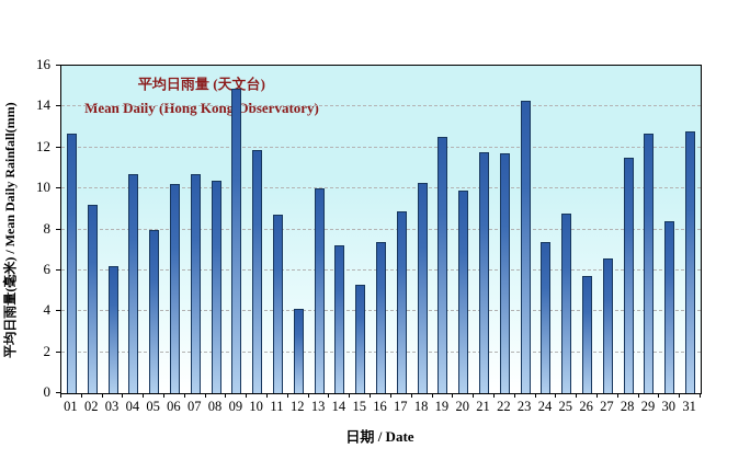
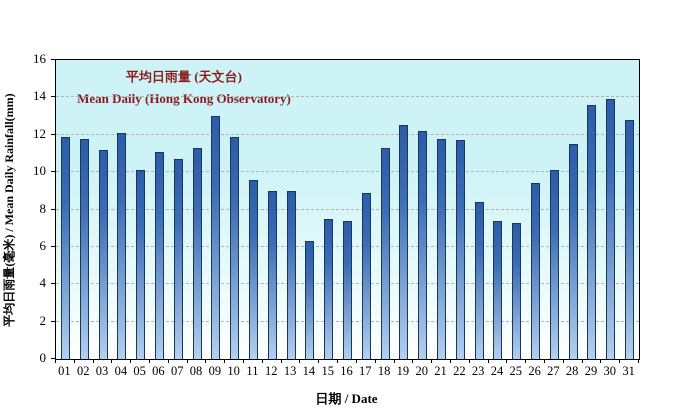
01: 12.7 -> 11.9
02: 9.2 -> 11.8
03: 6.2 -> 11.2
04: 10.7 -> 12.1
05: 8.0 -> 10.1
06: 10.2 -> 11.1
08: 10.4 -> 11.3
09: 14.9 -> 13.0
11: 8.7 -> 9.6
12: 4.1 -> 9.0
13: 10.0 -> 9.0
14: 7.2 -> 6.3
15: 5.3 -> 7.5
18: 10.3 -> 11.3
20: 9.9 -> 12.2
23: 14.3 -> 8.4
25: 8.8 -> 7.3
26: 5.7 -> 9.4
27: 6.6 -> 10.1
29: 12.7 -> 13.6
30: 8.4 -> 13.9
